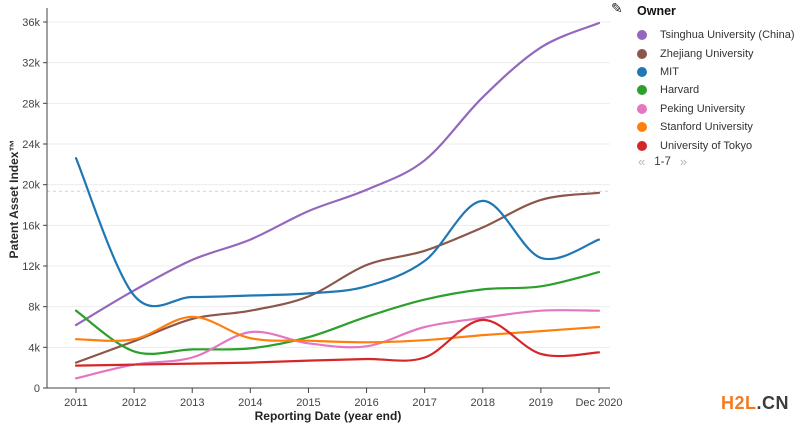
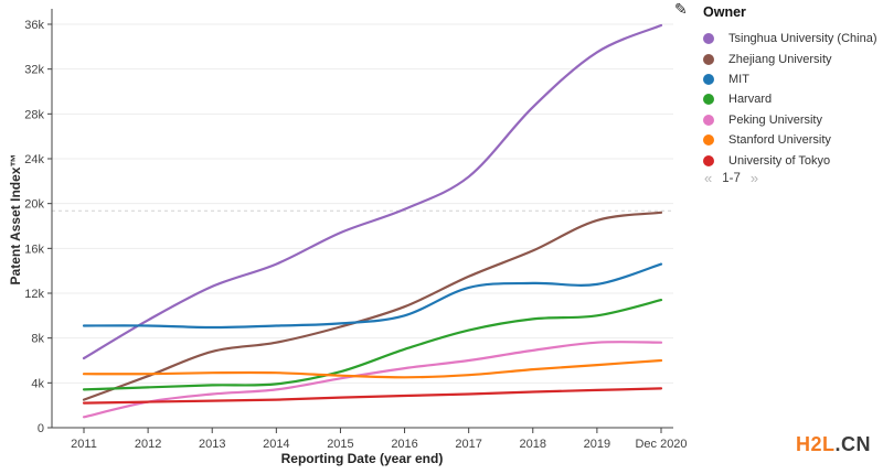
MIT/2011: 22.6k -> 9.1k
Harvard/2011: 7.6k -> 3.4k
Stanford University/2013: 7.0k -> 4.9k
Peking University/2014: 5.5k -> 3.4k
Zhejiang University/2016: 12.1k -> 10.8k
Peking University/2016: 4.1k -> 5.3k
MIT/2018: 18.4k -> 12.9k
University of Tokyo/2018: 6.7k -> 3.2k
